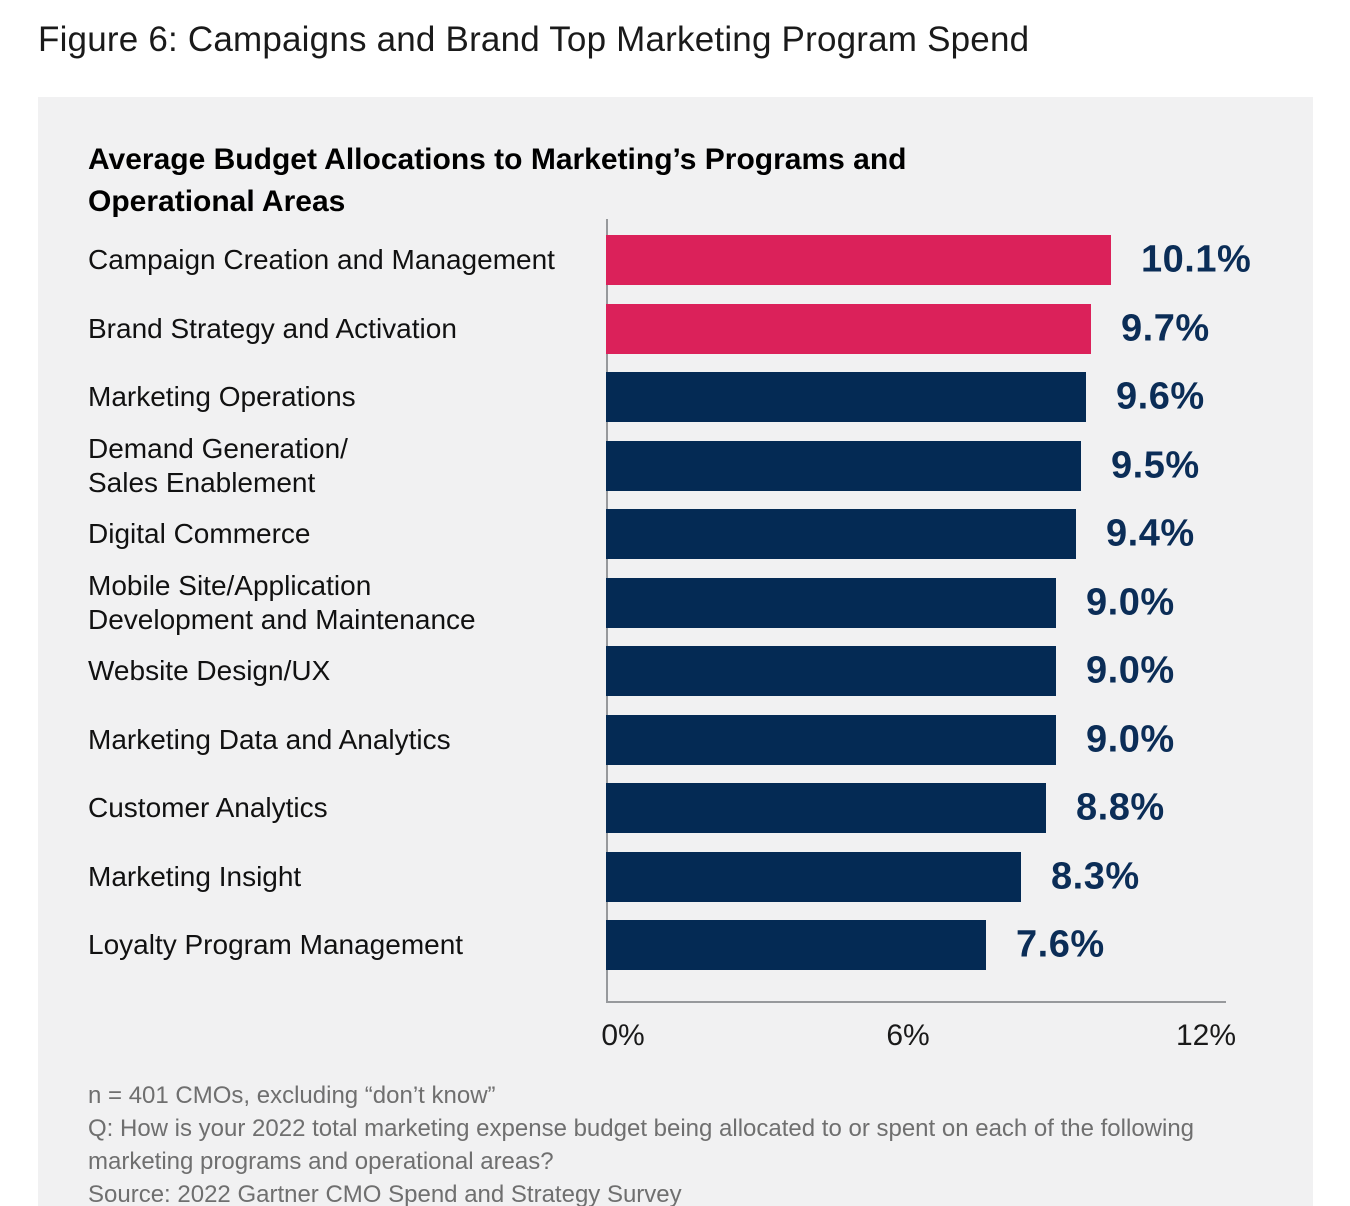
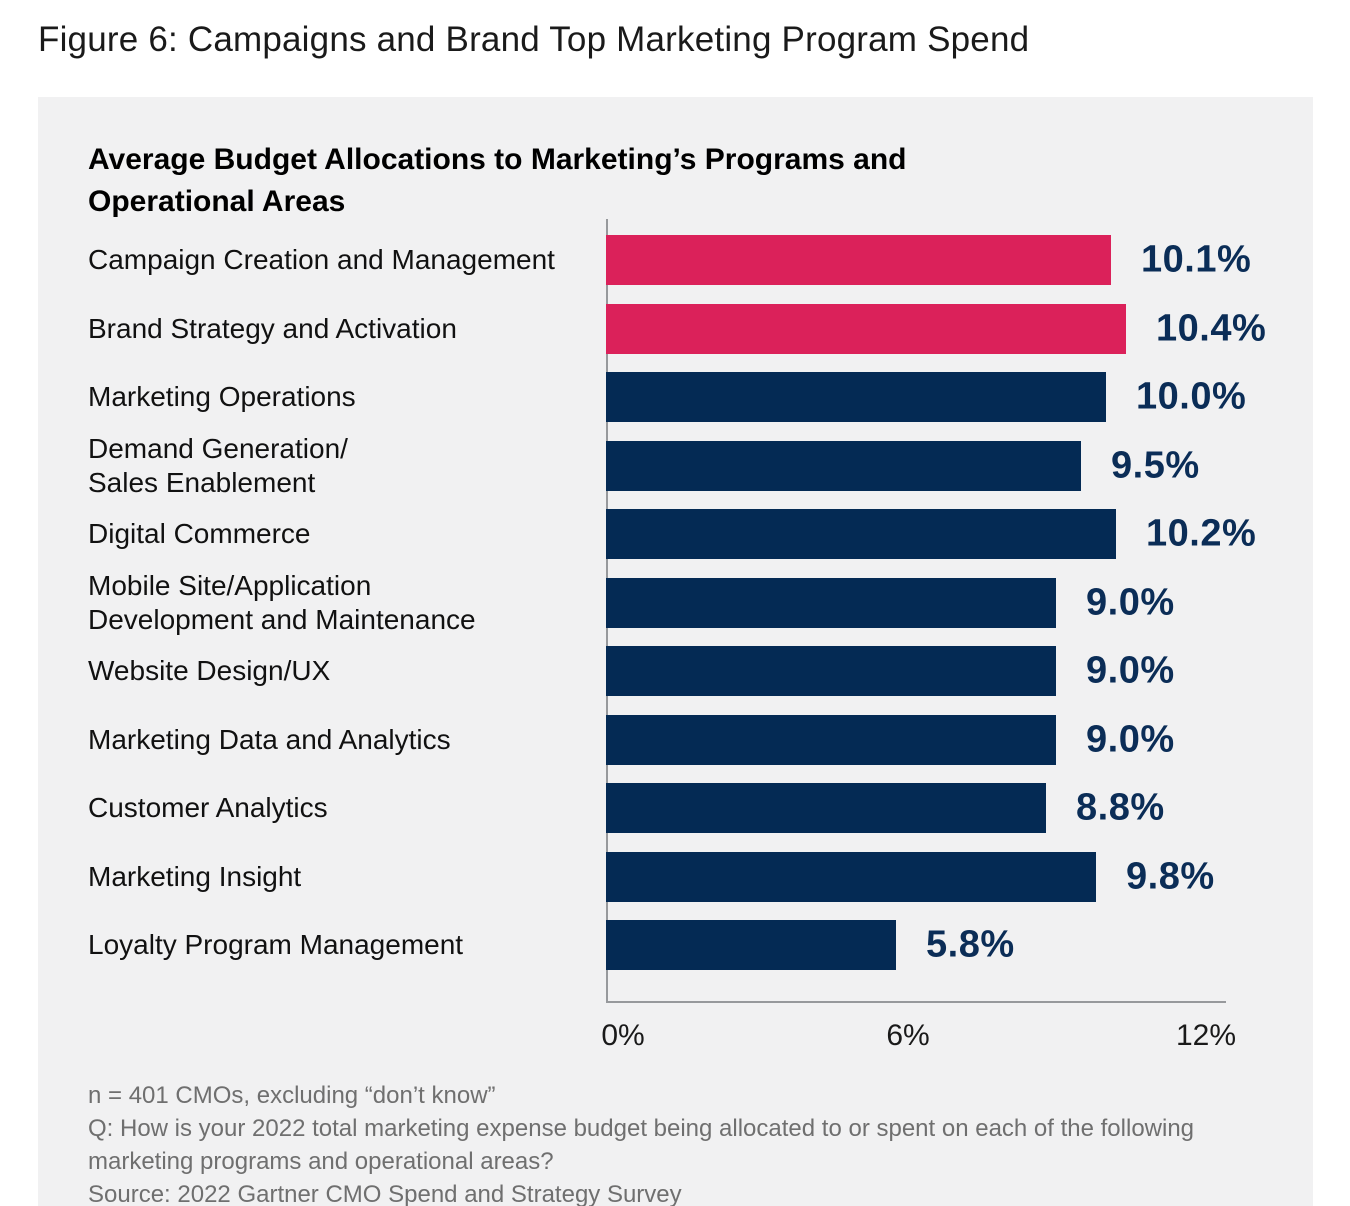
Brand Strategy and Activation: 9.7% -> 10.4%
Marketing Operations: 9.6% -> 10.0%
Digital Commerce: 9.4% -> 10.2%
Marketing Insight: 8.3% -> 9.8%
Loyalty Program Management: 7.6% -> 5.8%
